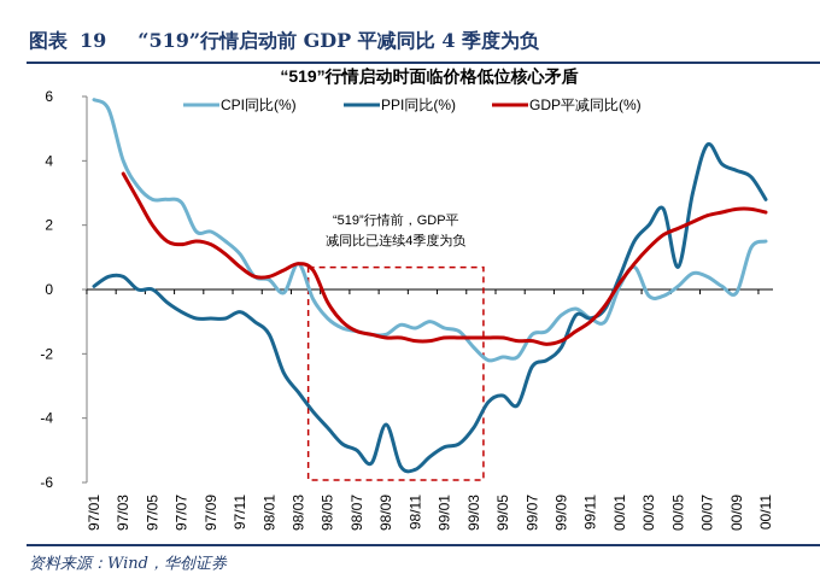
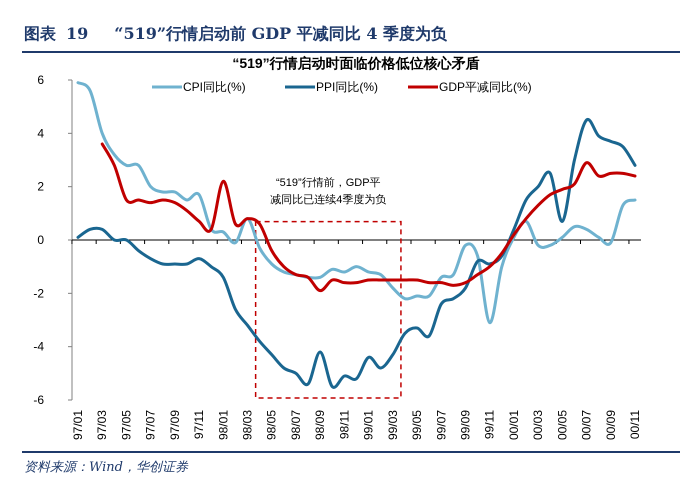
GDP平减同比(%)/97/05: 2.0 -> 1.5
CPI同比(%)/97/07: 2.7 -> 2.0
CPI同比(%)/97/11: 1.1 -> 1.7
GDP平减同比(%)/98/01: 0.4 -> 2.2
GDP平减同比(%)/98/09: -1.5 -> -1.9
PPI同比(%)/98/11: -5.6 -> -5.1
PPI同比(%)/99/01: -4.9 -> -4.4
CPI同比(%)/99/09: -0.8 -> -0.2
CPI同比(%)/99/11: -0.9 -> -3.1
GDP平减同比(%)/00/07: 2.3 -> 2.9
